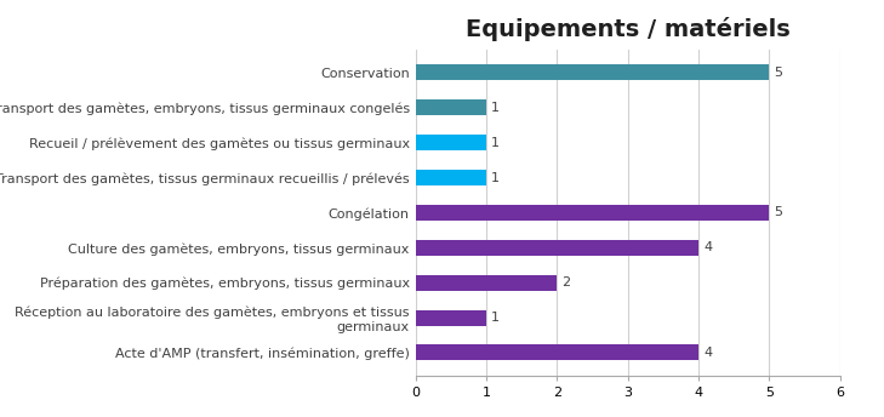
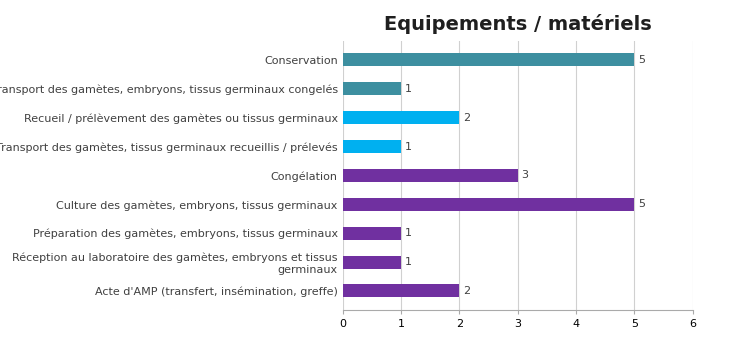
Recueil / prélèvement des gamètes ou tissus germinaux: 1 -> 2
Congélation: 5 -> 3
Culture des gamètes, embryons, tissus germinaux: 4 -> 5
Préparation des gamètes, embryons, tissus germinaux: 2 -> 1
Acte d'AMP (transfert, insémination, greffe): 4 -> 2
